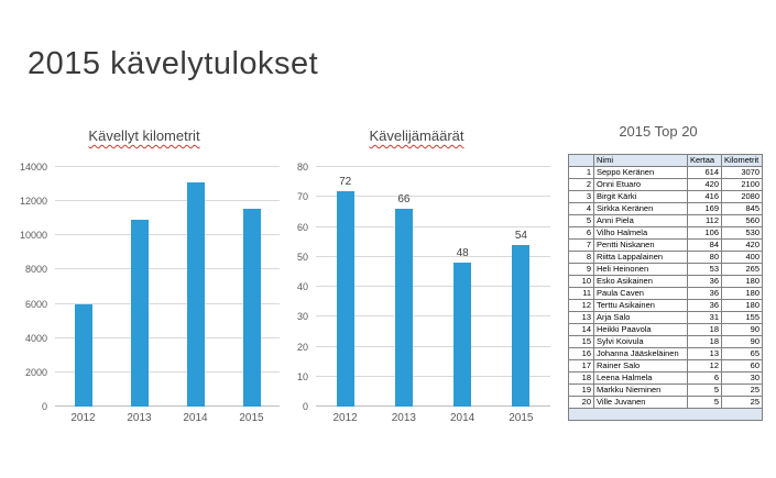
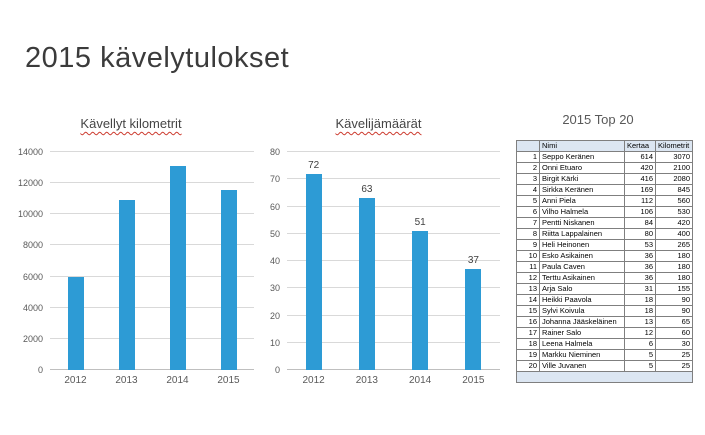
Kävelijämäärät/2013: 66 -> 63
Kävelijämäärät/2014: 48 -> 51
Kävelijämäärät/2015: 54 -> 37
